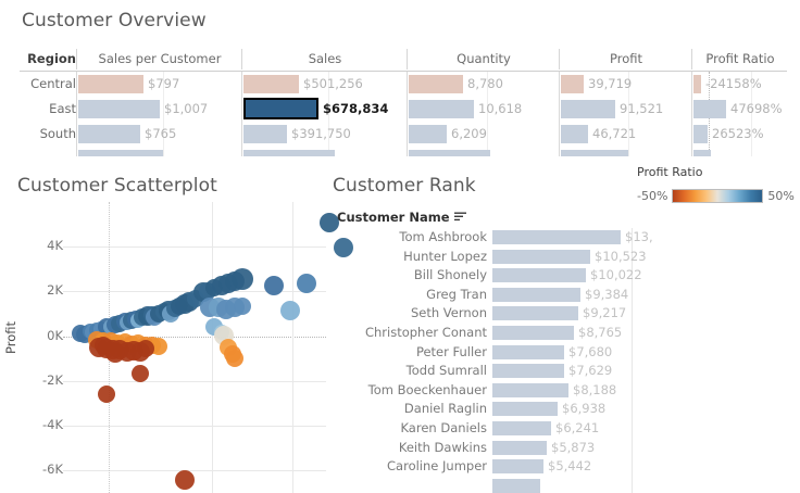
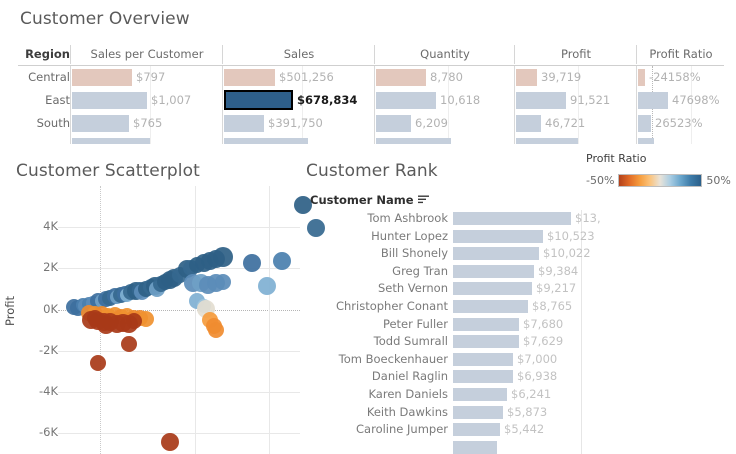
Customer Rank/Tom Boeckenhauer: $8,188 -> $7,000
